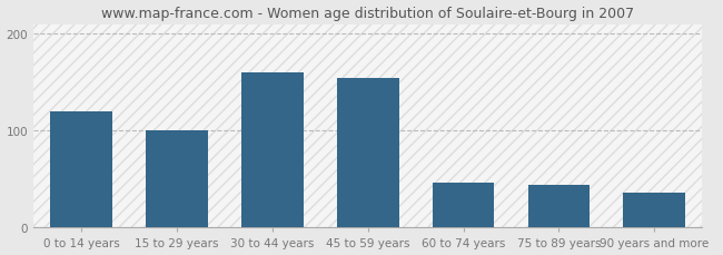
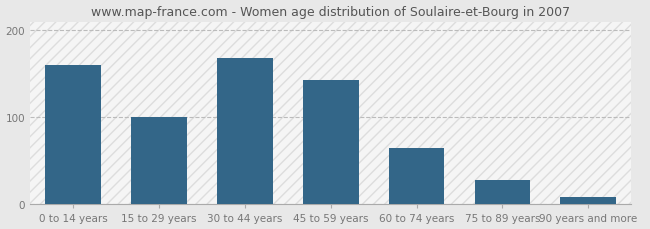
0 to 14 years: 120 -> 160
30 to 44 years: 160 -> 168
45 to 59 years: 154 -> 143
60 to 74 years: 46 -> 65
75 to 89 years: 44 -> 28
90 years and more: 36 -> 8
